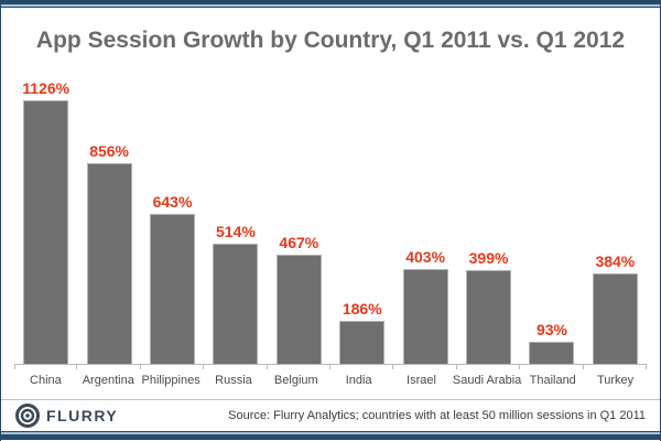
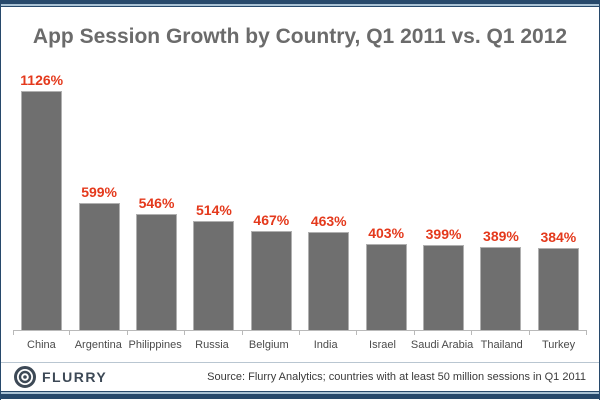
Argentina: 856% -> 599%
Philippines: 643% -> 546%
India: 186% -> 463%
Thailand: 93% -> 389%
